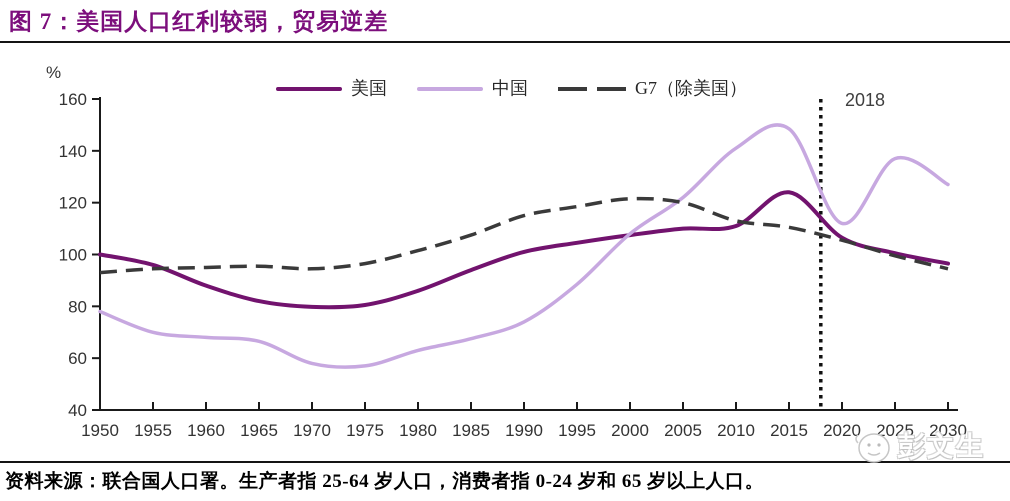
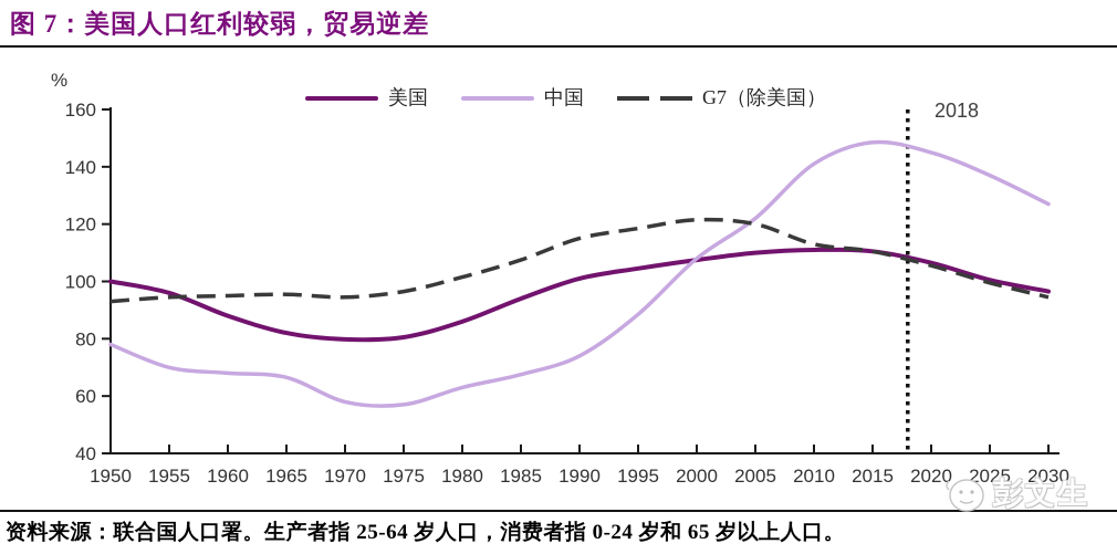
美国/2015: 124 -> 110
中国/2020: 112 -> 145
